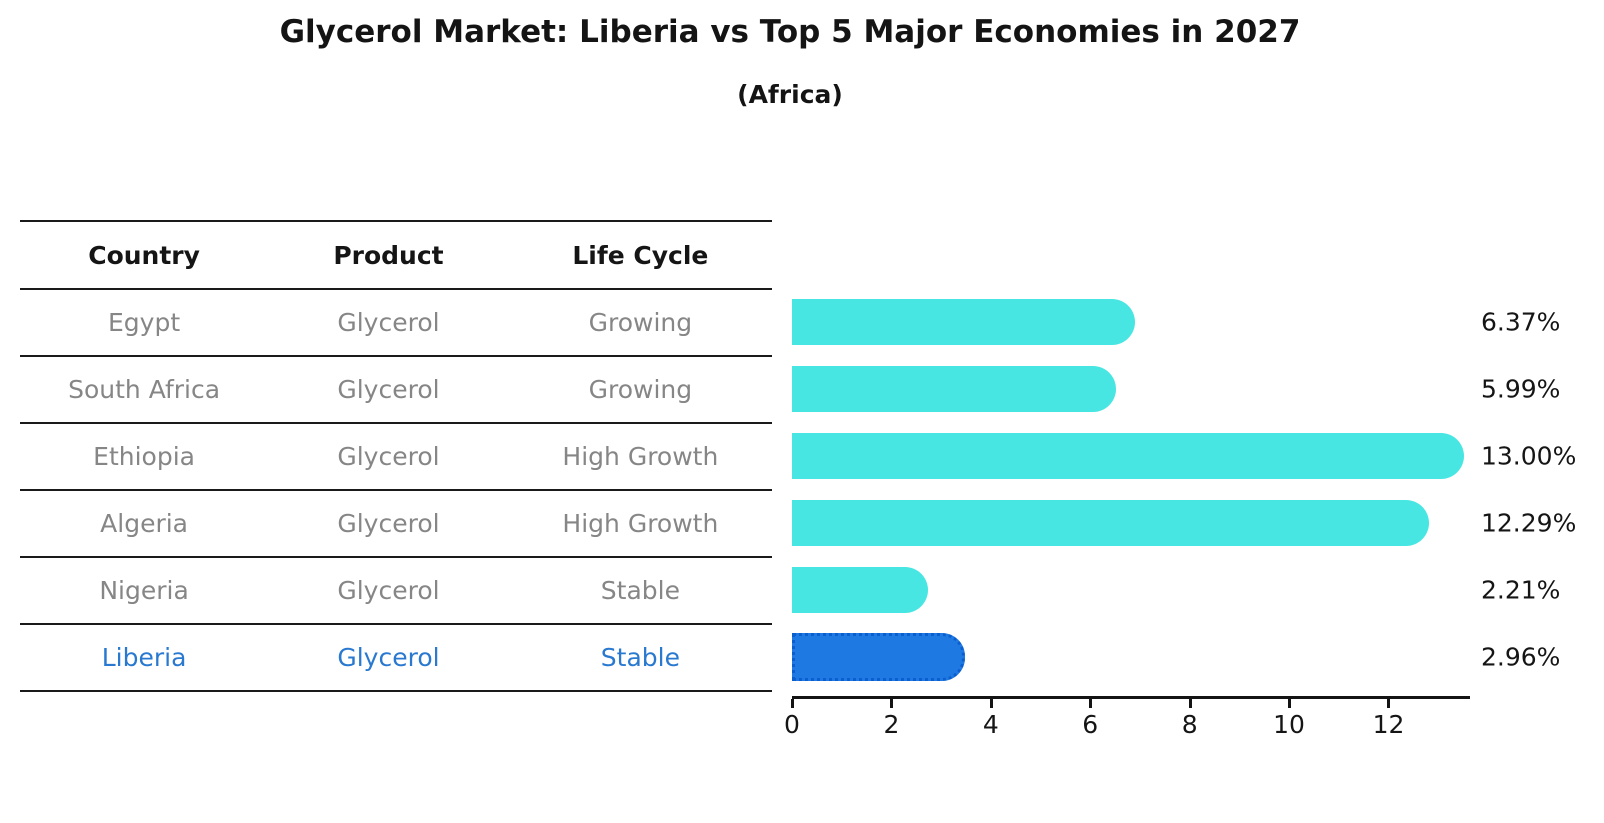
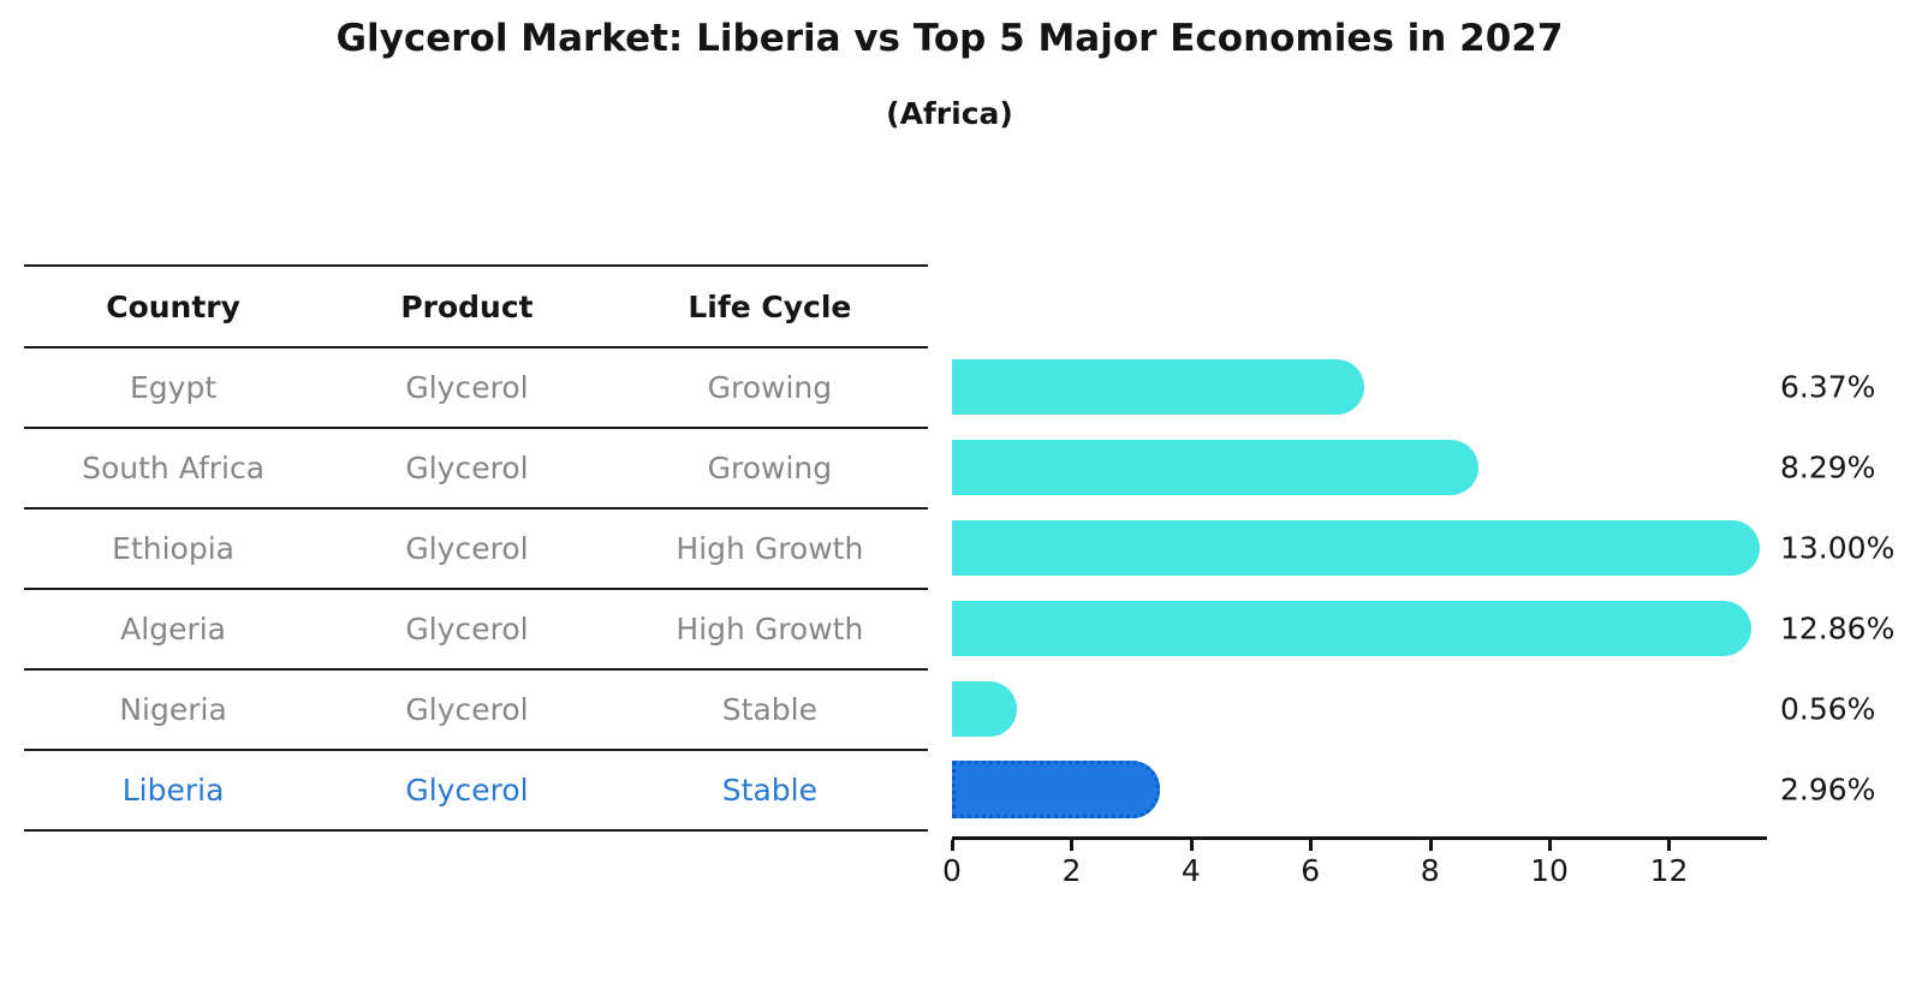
South Africa: 5.99% -> 8.29%
Algeria: 12.29% -> 12.86%
Nigeria: 2.21% -> 0.56%
